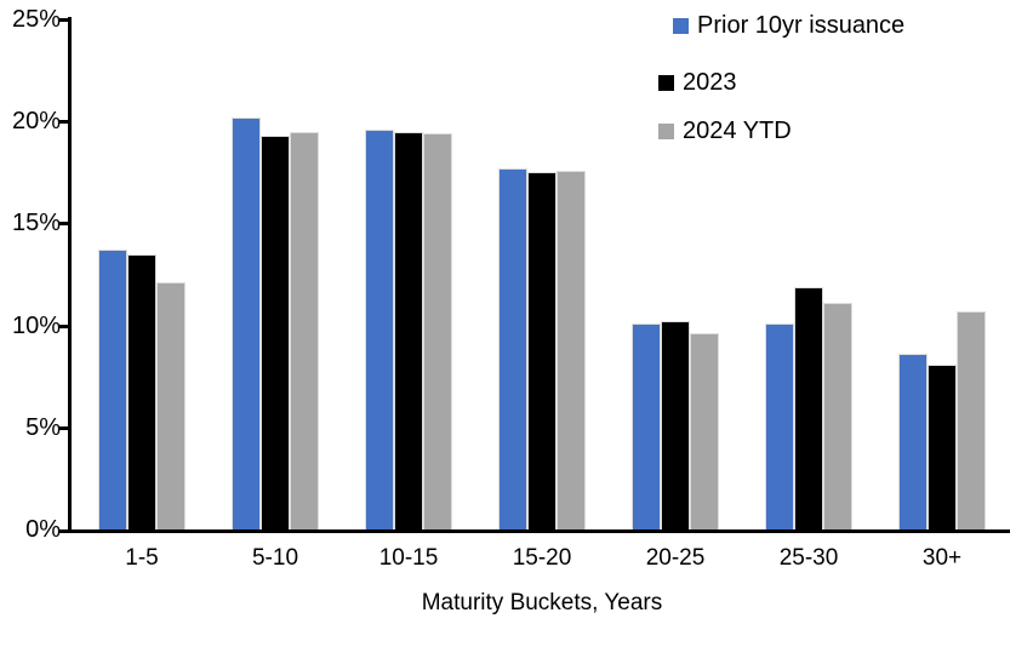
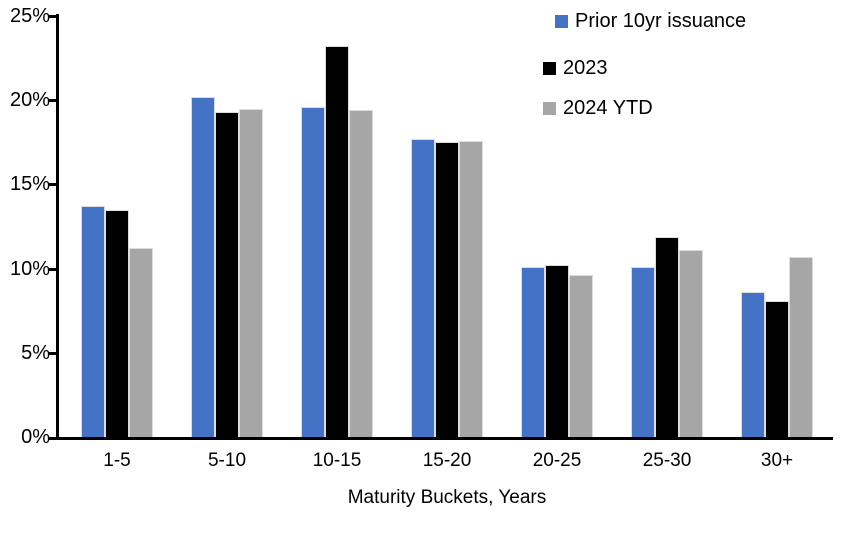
2024 YTD/1-5: 12.1% -> 11.2%
2023/10-15: 19.5% -> 23.2%
